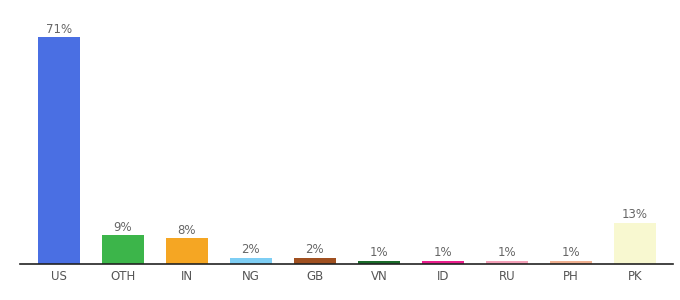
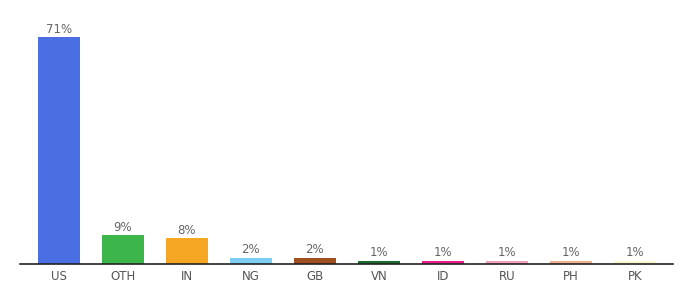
PK: 13% -> 1%
